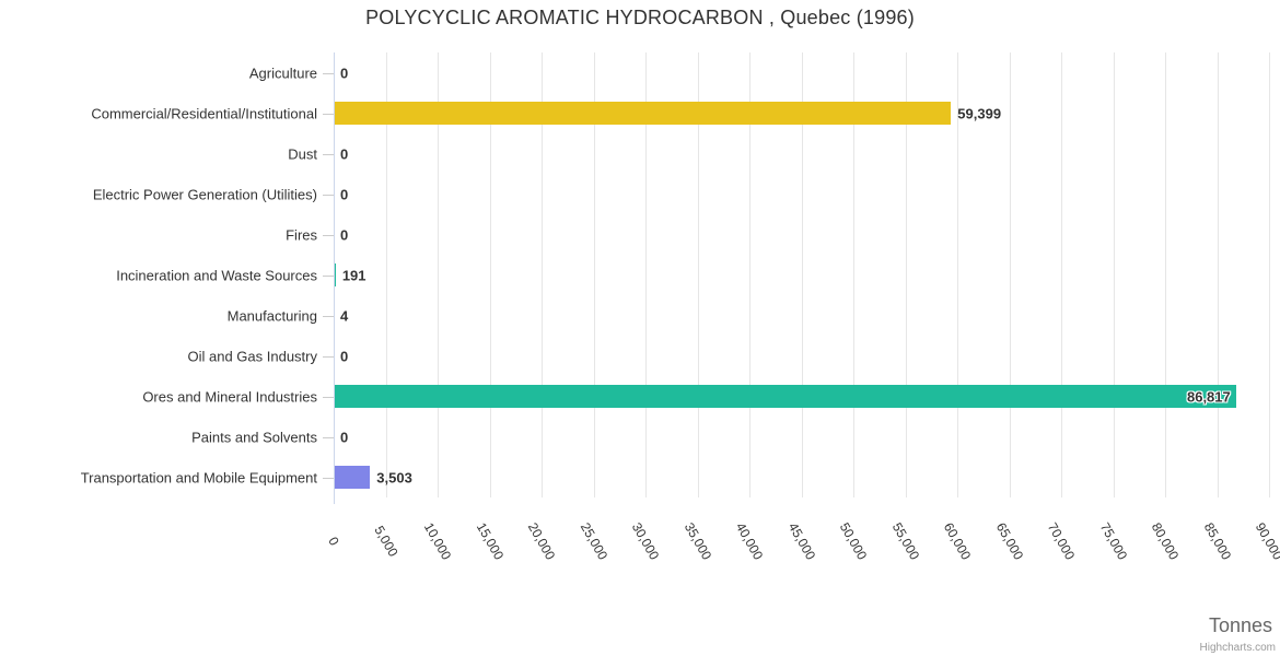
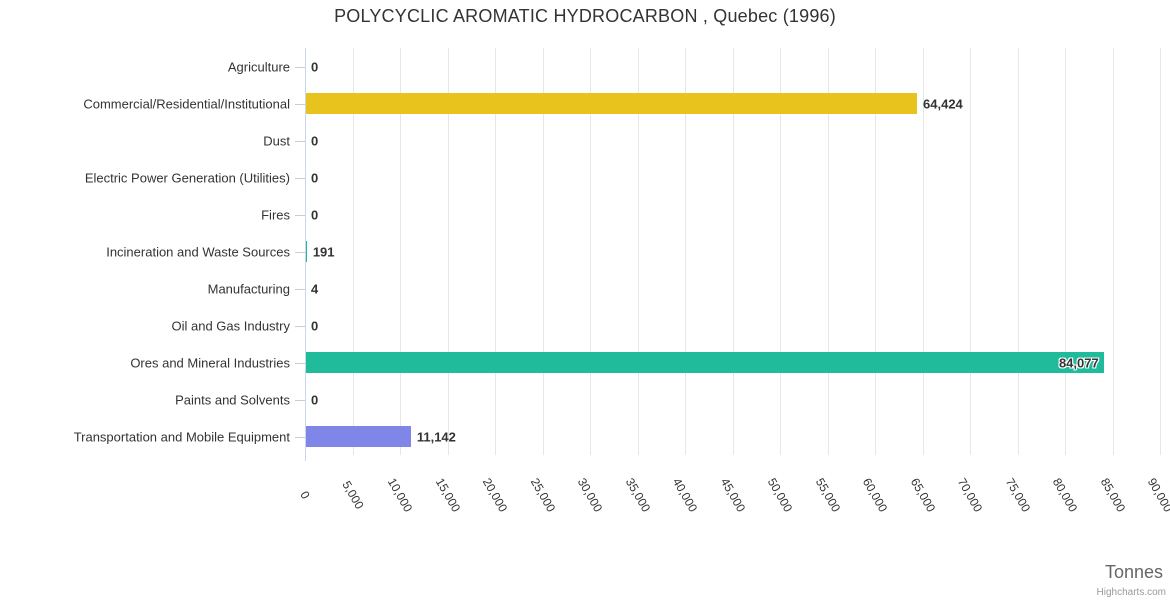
Commercial/Residential/Institutional: 59,399 -> 64,424
Ores and Mineral Industries: 86,817 -> 84,077
Transportation and Mobile Equipment: 3,503 -> 11,142
